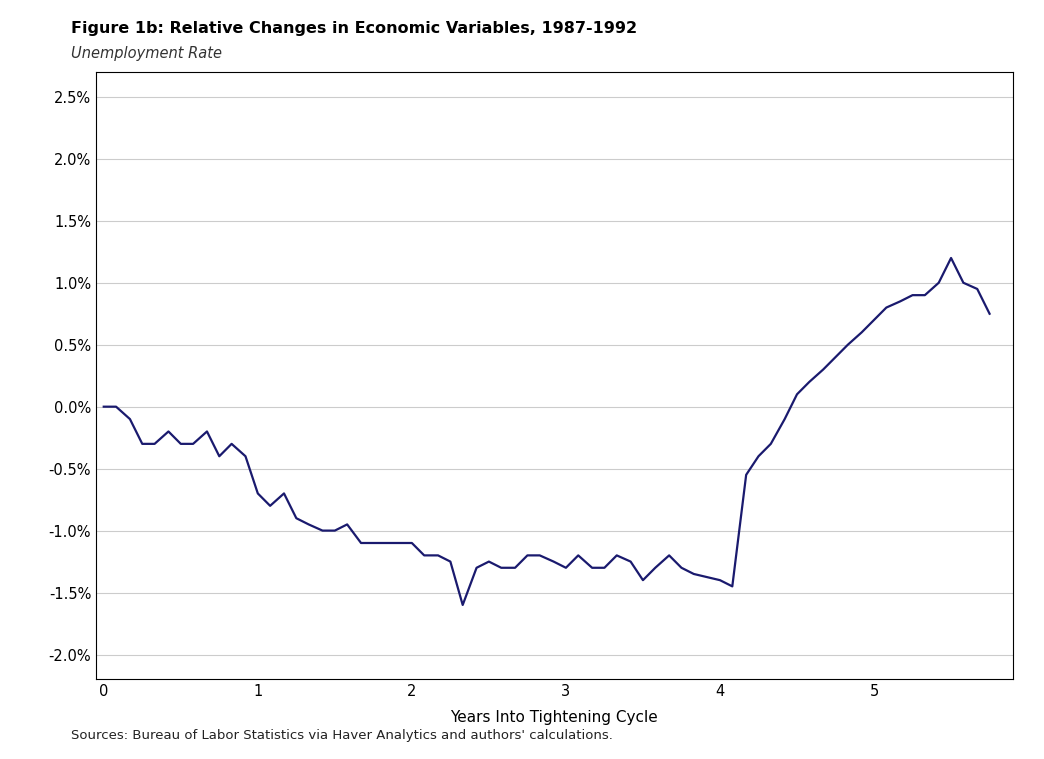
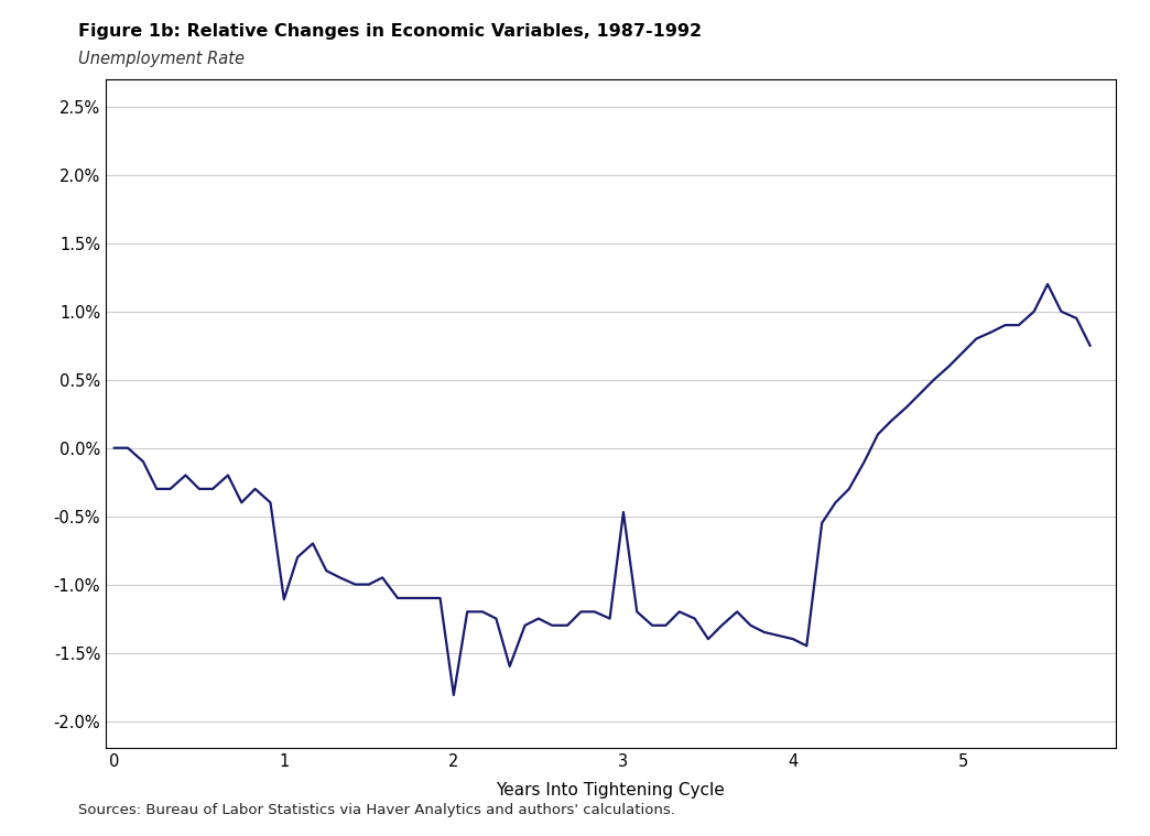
1: -0.70% -> -1.11%
2: -1.10% -> -1.81%
3: -1.30% -> -0.47%
